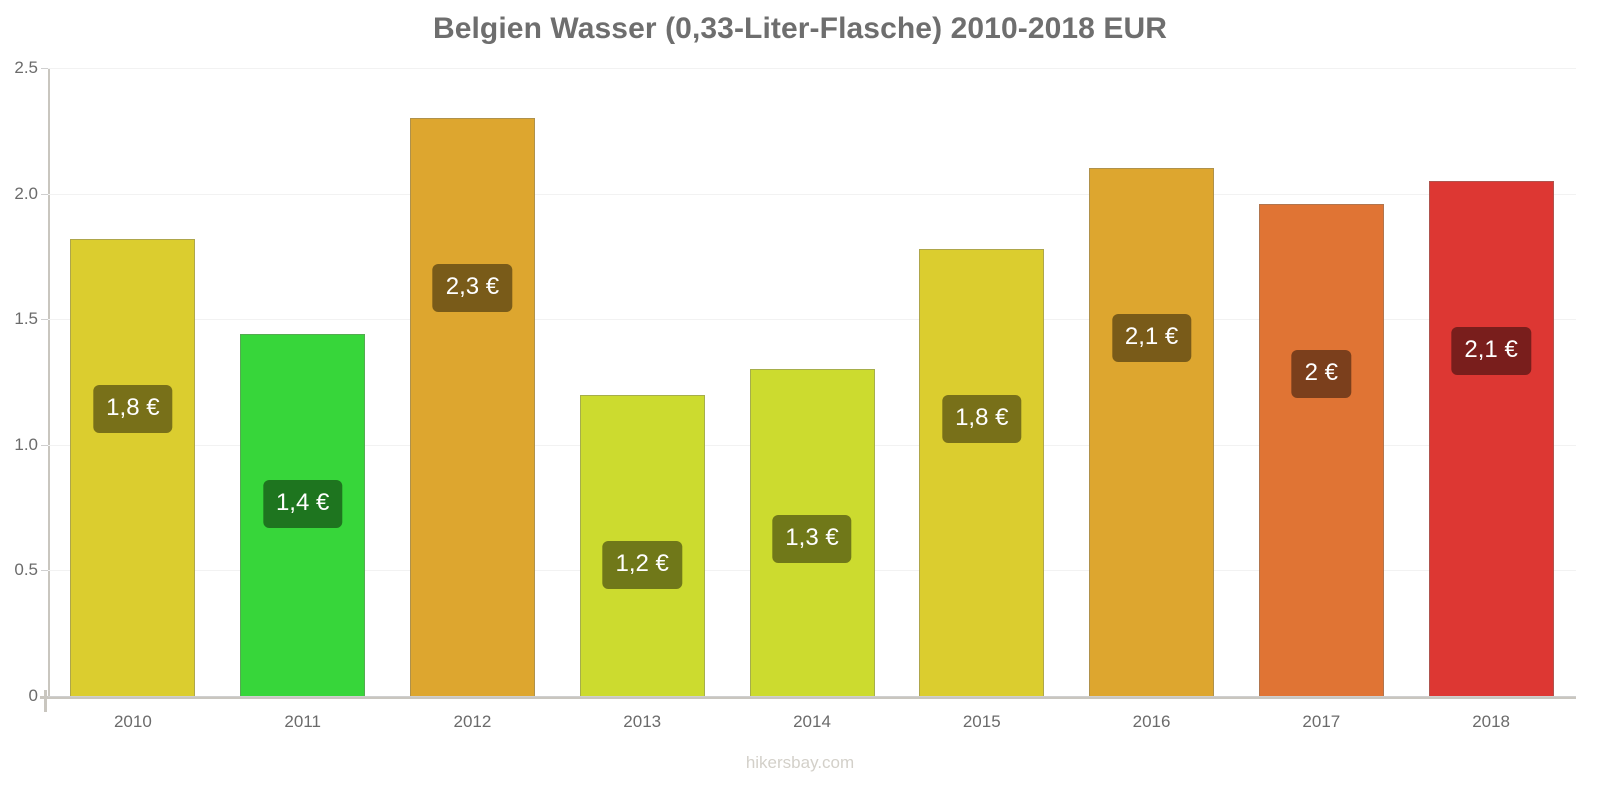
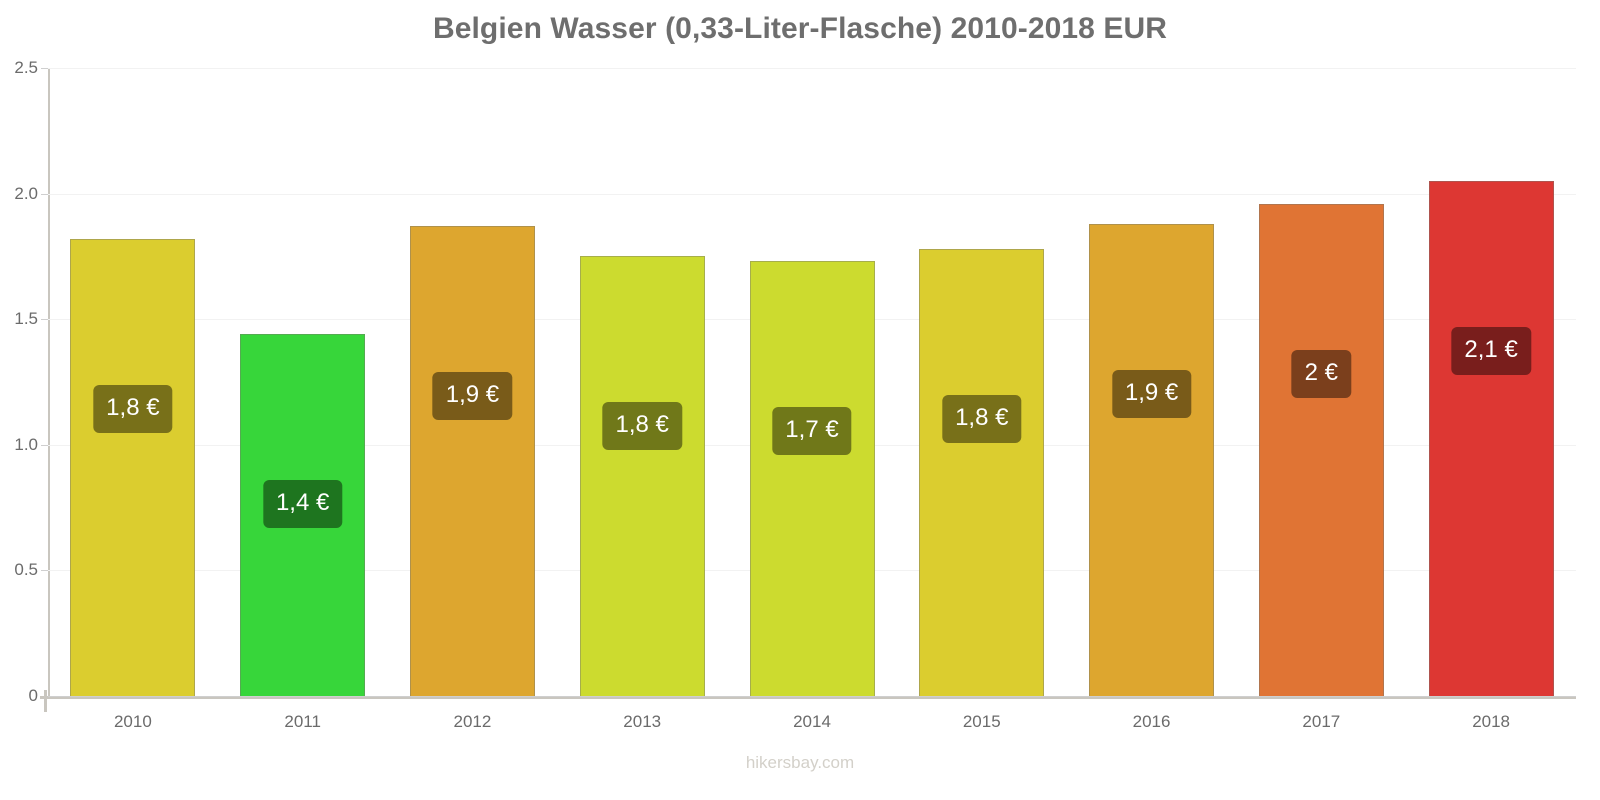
2012: 2,3 -> 1,9
2013: 1,2 -> 1,8
2014: 1,3 -> 1,7
2016: 2,1 -> 1,9
